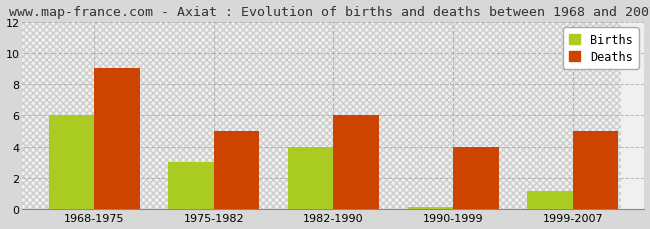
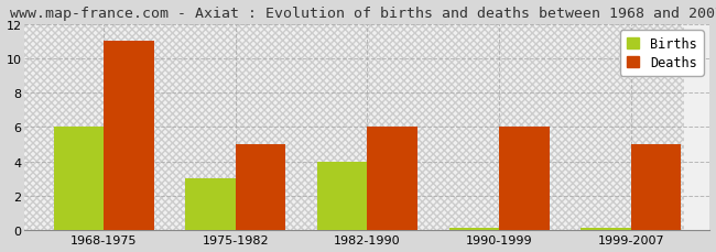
Deaths/1968-1975: 9 -> 11
Deaths/1990-1999: 4 -> 6
Births/1999-2007: 1.2 -> 0.1
